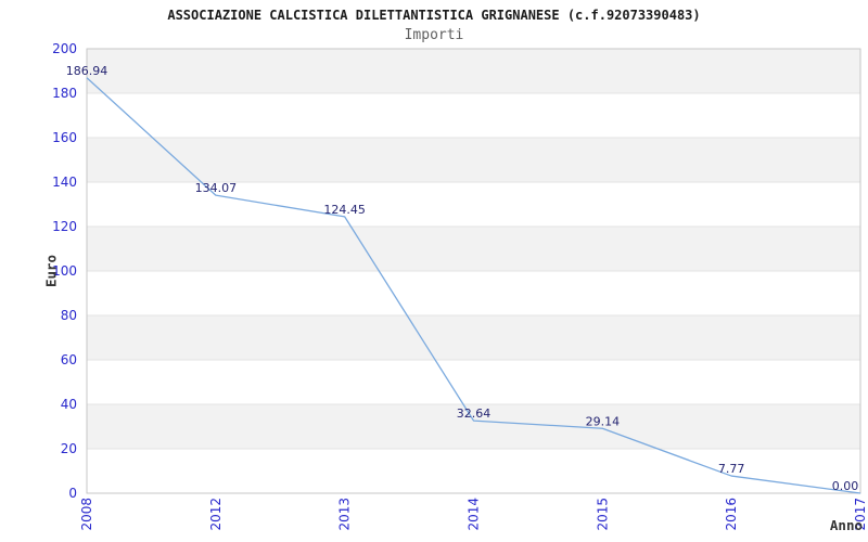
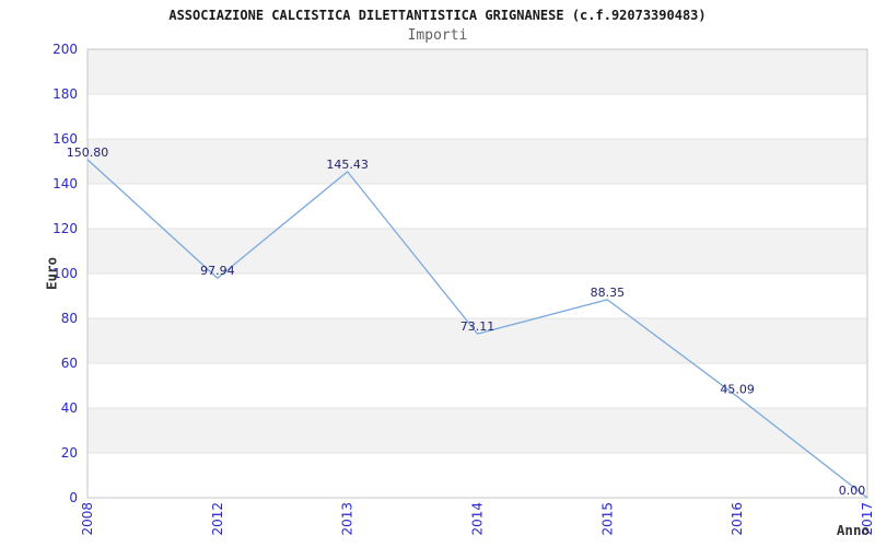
2008: 186.94 -> 150.80
2012: 134.07 -> 97.94
2013: 124.45 -> 145.43
2014: 32.64 -> 73.11
2015: 29.14 -> 88.35
2016: 7.77 -> 45.09
